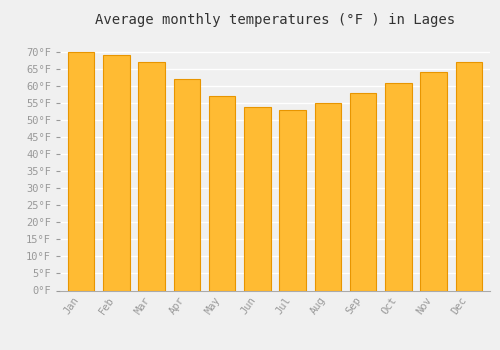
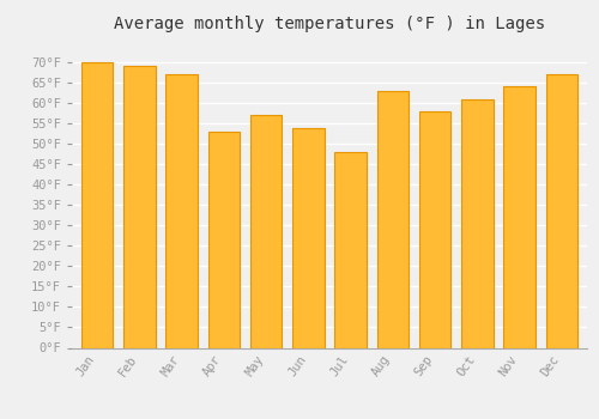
Apr: 62°F -> 53°F
Jul: 53°F -> 48°F
Aug: 55°F -> 63°F
